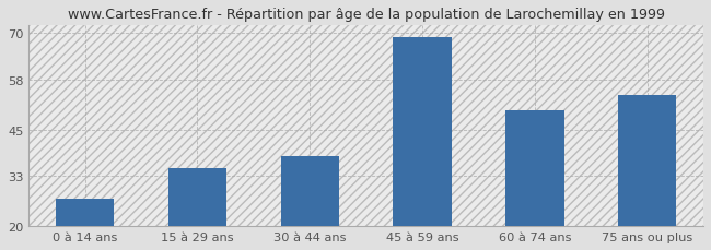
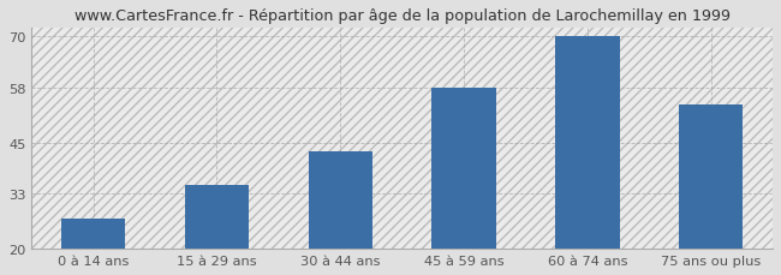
30 à 44 ans: 38 -> 43
45 à 59 ans: 69 -> 58
60 à 74 ans: 50 -> 70
